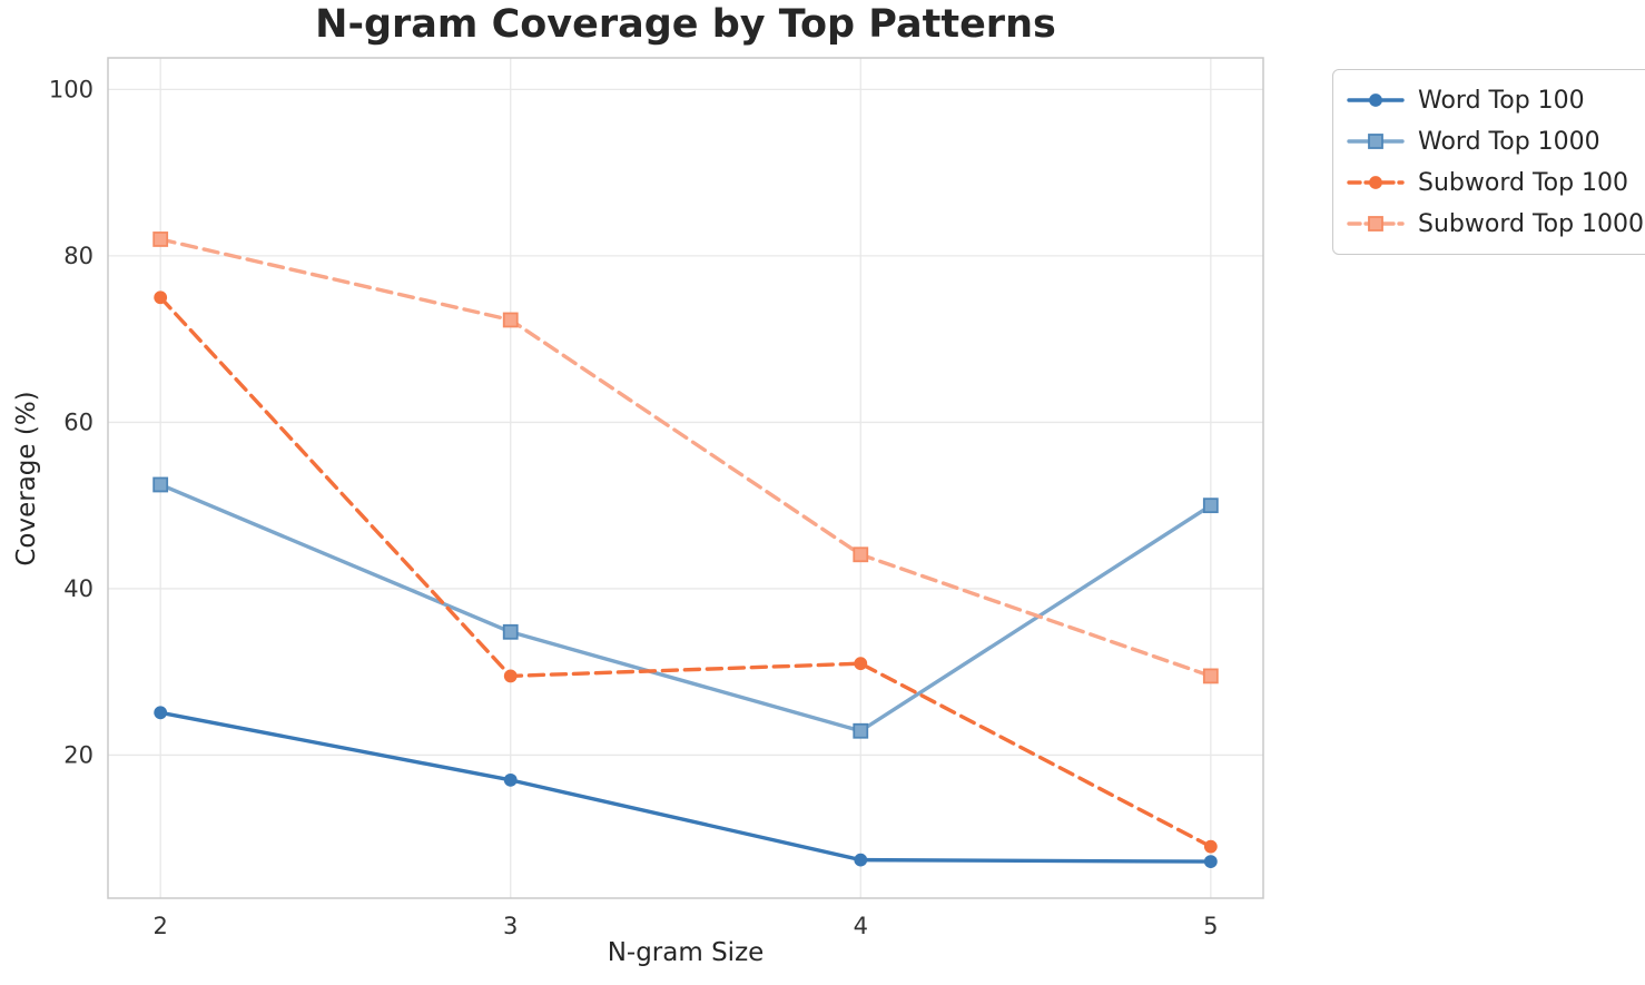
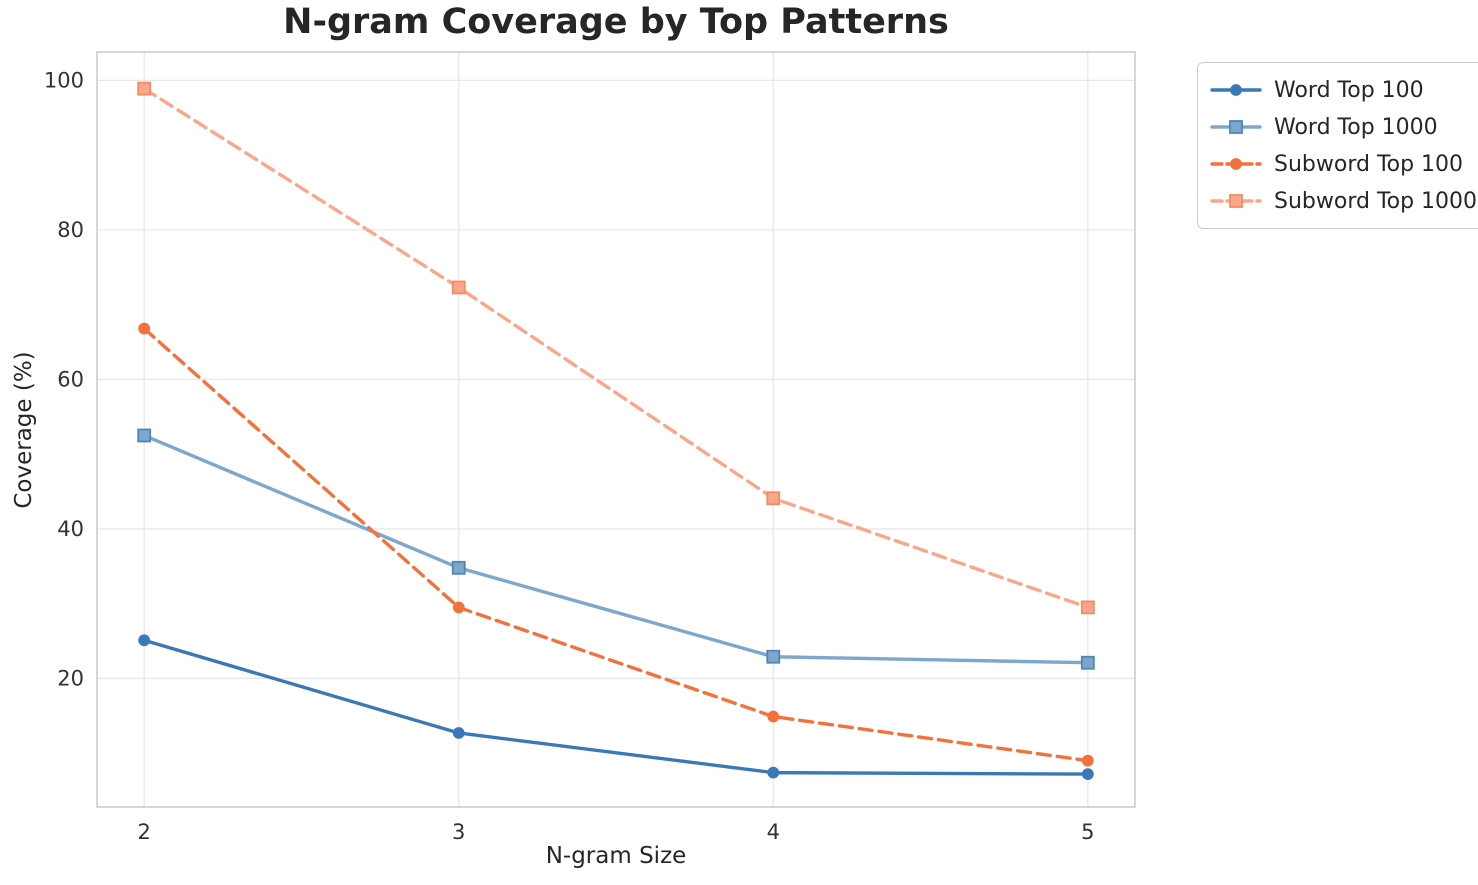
Subword Top 100/2: 75 -> 67
Subword Top 1000/2: 82 -> 99
Word Top 100/3: 17 -> 13
Subword Top 100/4: 31 -> 15
Word Top 1000/5: 50 -> 22
